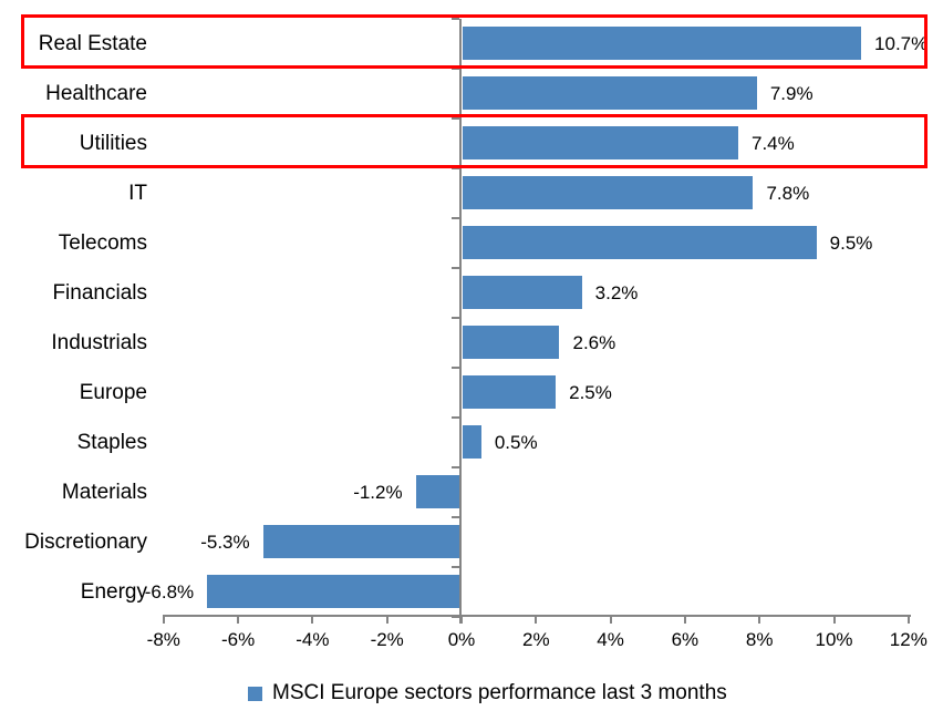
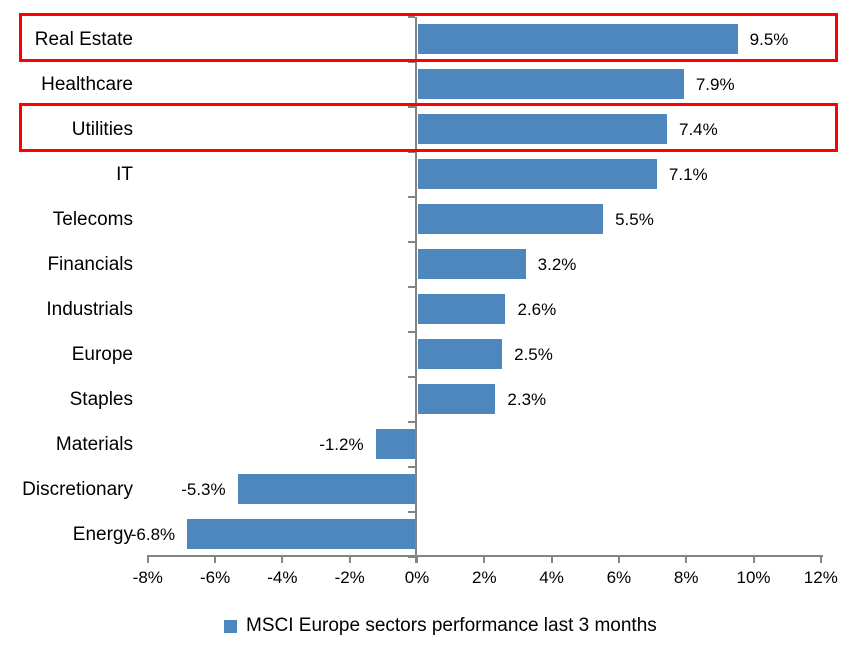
Real Estate: 10.7% -> 9.5%
IT: 7.8% -> 7.1%
Telecoms: 9.5% -> 5.5%
Staples: 0.5% -> 2.3%
